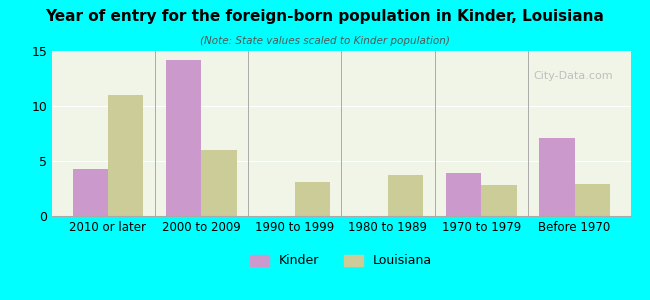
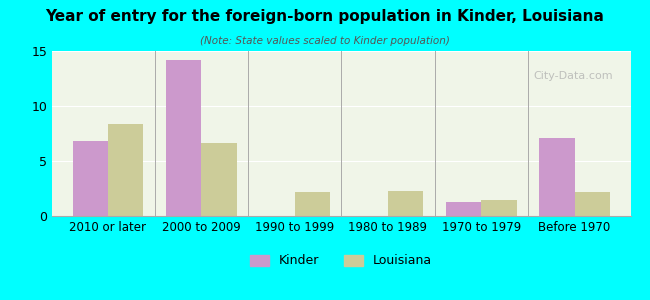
Kinder/2010 or later: 4.3 -> 6.8
Louisiana/2010 or later: 11.0 -> 8.4
Louisiana/2000 to 2009: 6.0 -> 6.6
Louisiana/1990 to 1999: 3.1 -> 2.2
Louisiana/1980 to 1989: 3.7 -> 2.3
Kinder/1970 to 1979: 3.9 -> 1.3
Louisiana/1970 to 1979: 2.8 -> 1.5
Louisiana/Before 1970: 2.9 -> 2.2
